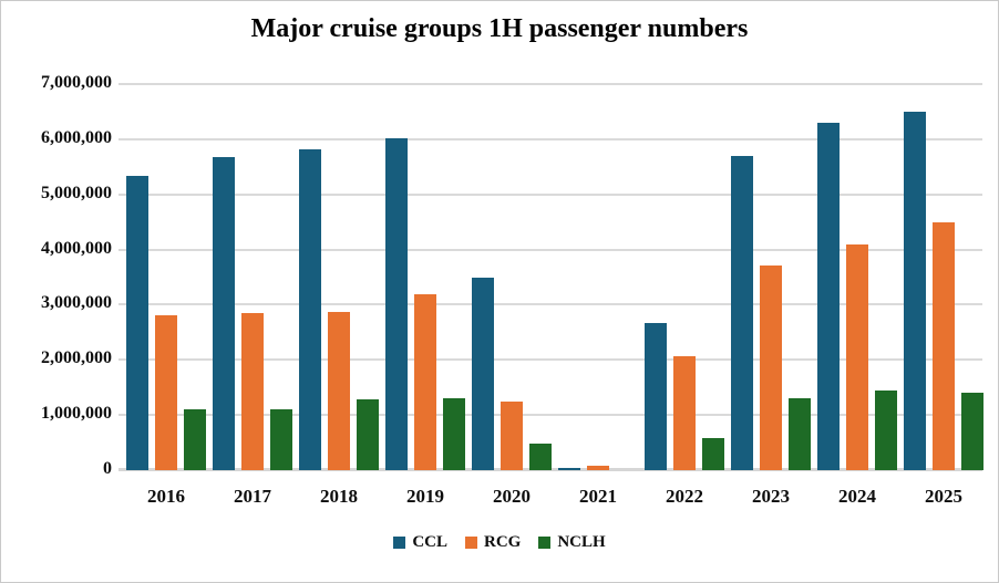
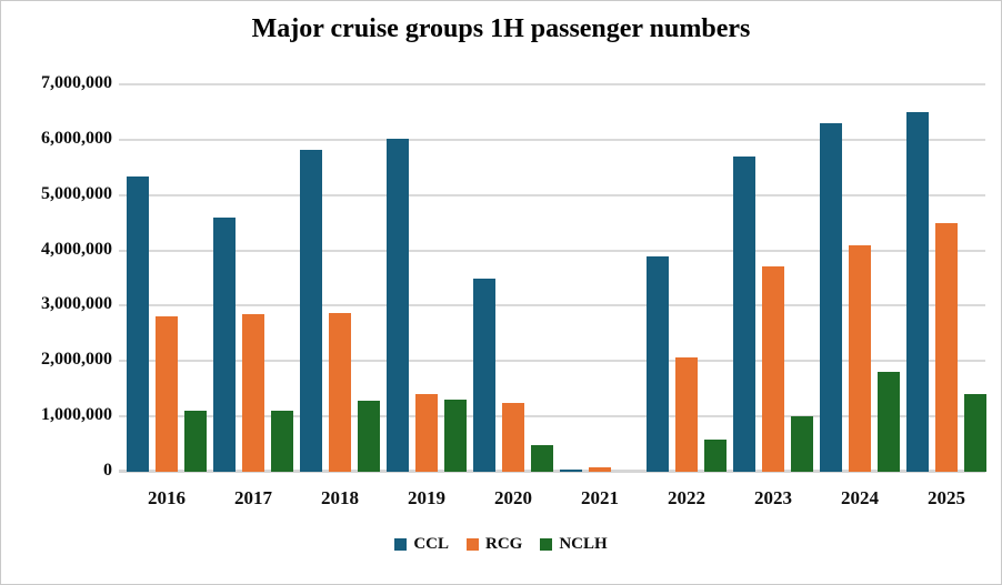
CCL/2017: 5700000 -> 4600000
RCG/2019: 3200000 -> 1400000
CCL/2022: 2700000 -> 3900000
NCLH/2023: 1300000 -> 1000000
NCLH/2024: 1400000 -> 1800000
